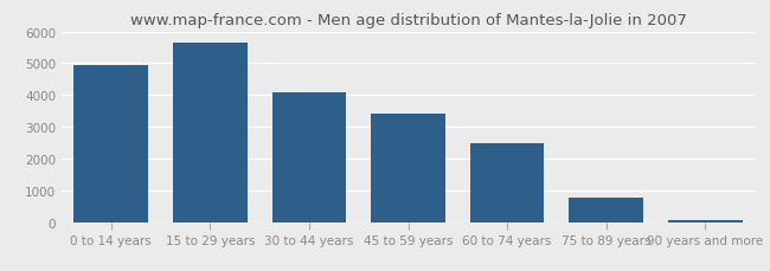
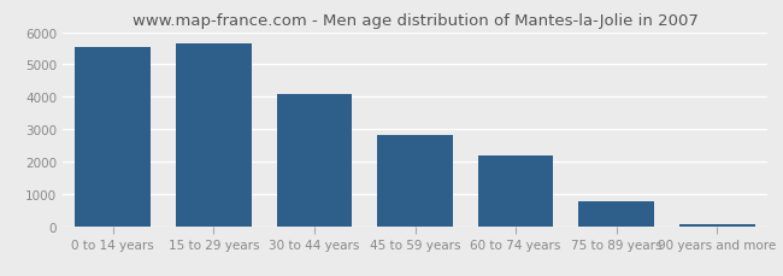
0 to 14 years: 4950 -> 5550
45 to 59 years: 3430 -> 2800
60 to 74 years: 2490 -> 2200
